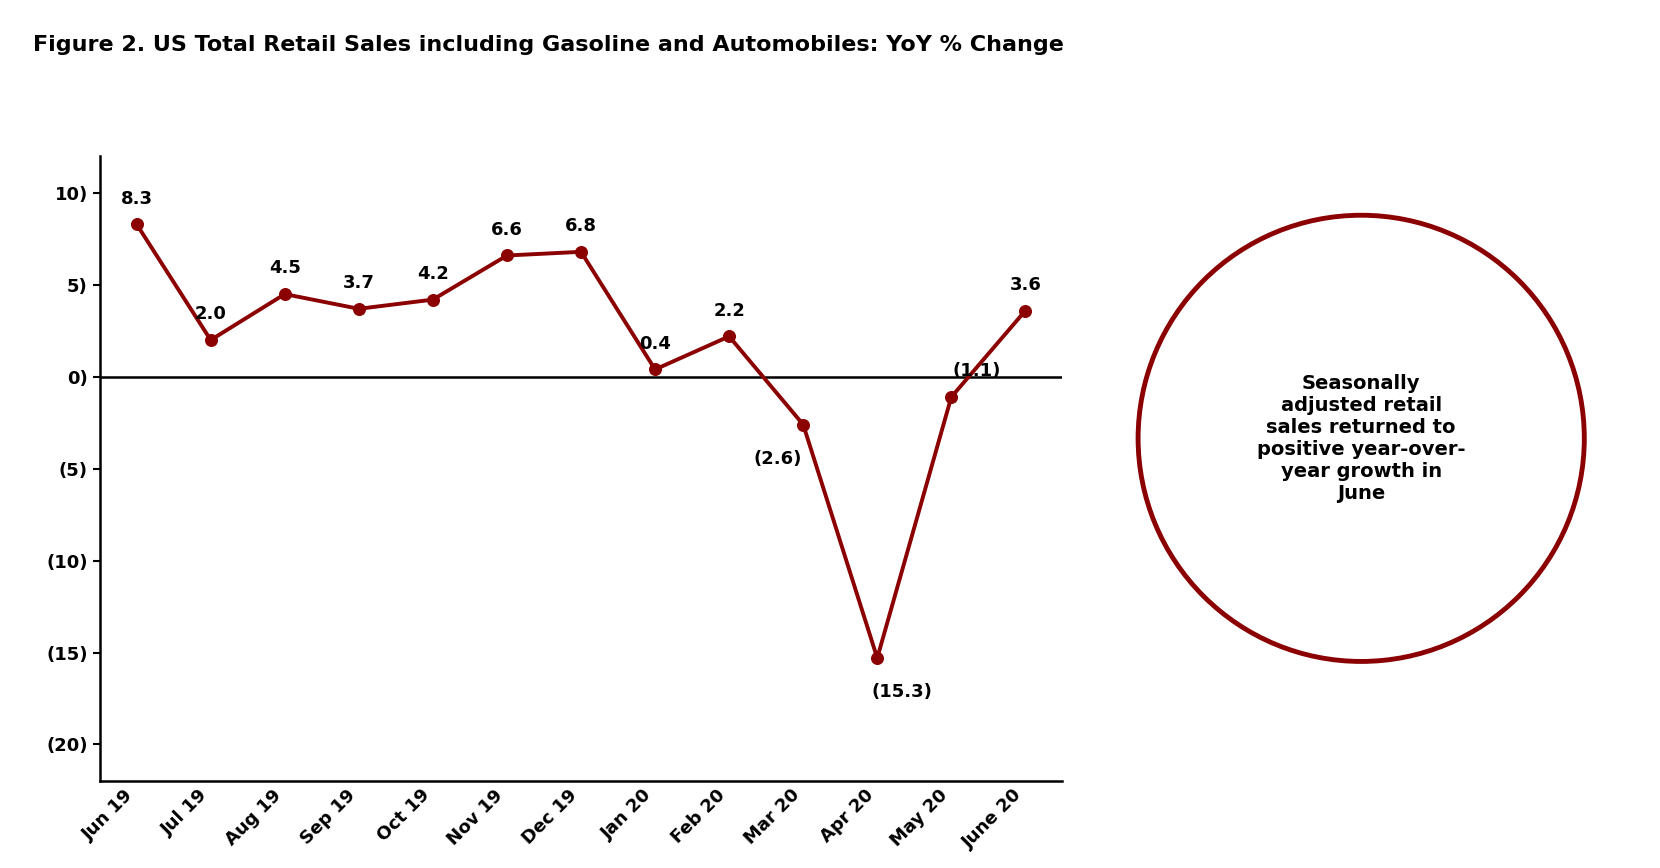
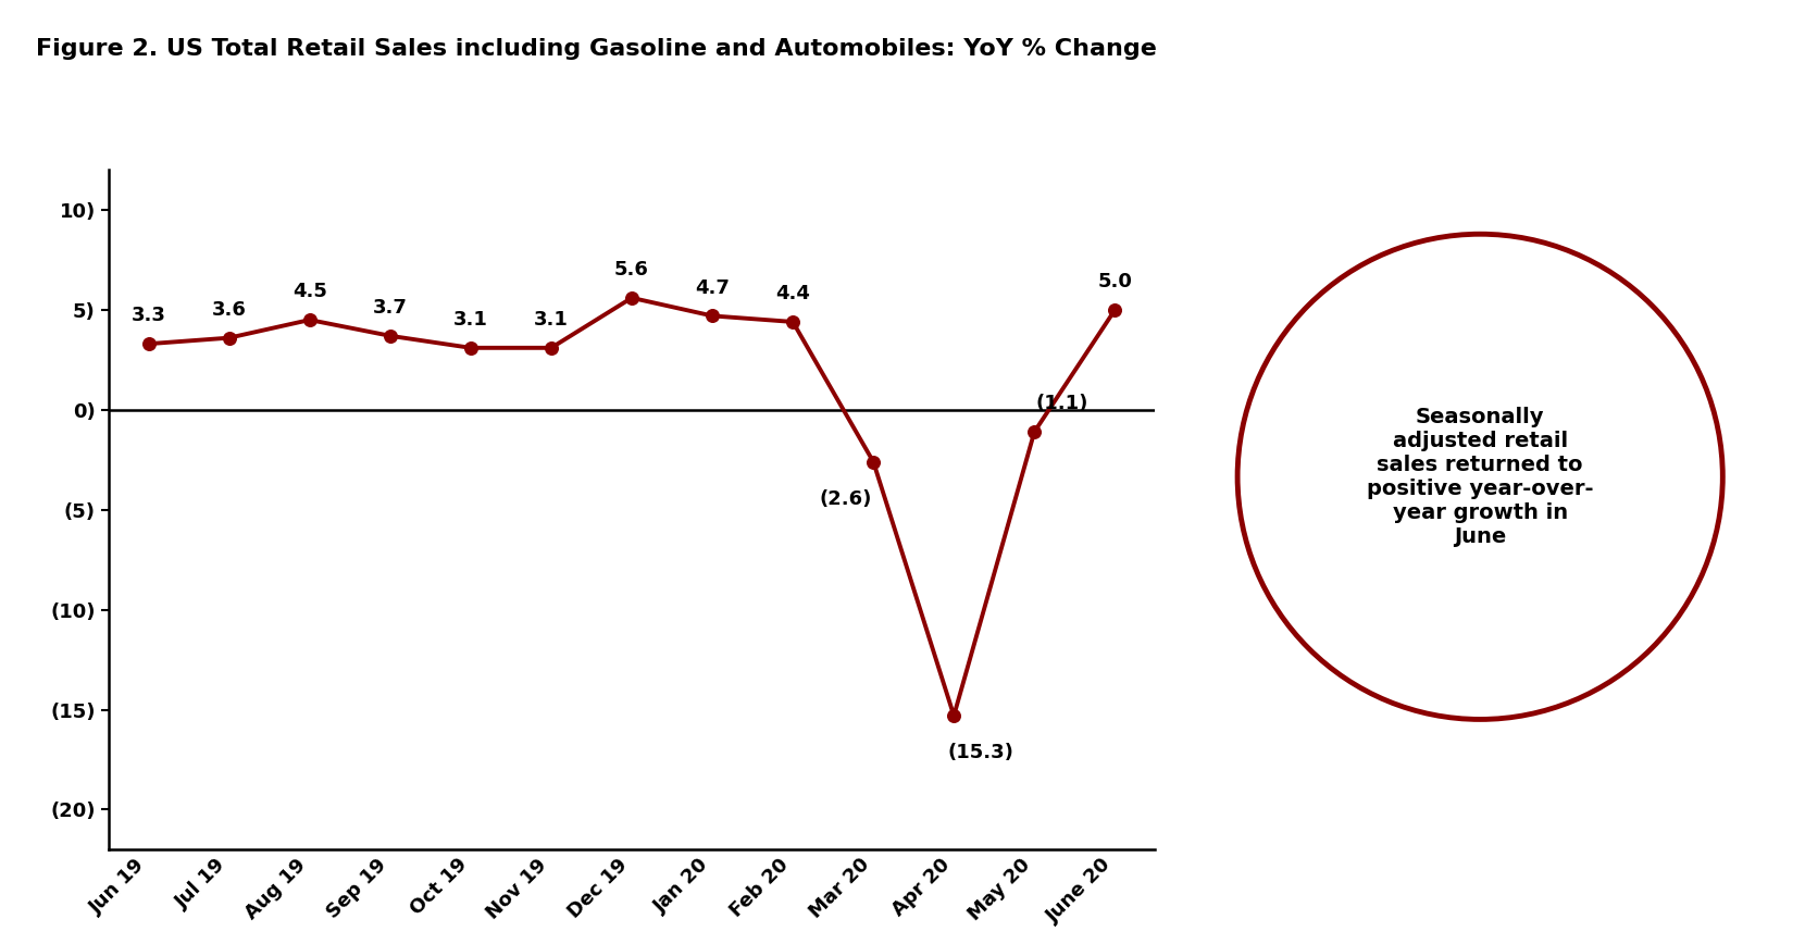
Jun 19: 8.3 -> 3.3
Jul 19: 2.0 -> 3.6
Oct 19: 4.2 -> 3.1
Nov 19: 6.6 -> 3.1
Dec 19: 6.8 -> 5.6
Jan 20: 0.4 -> 4.7
Feb 20: 2.2 -> 4.4
June 20: 3.6 -> 5.0
